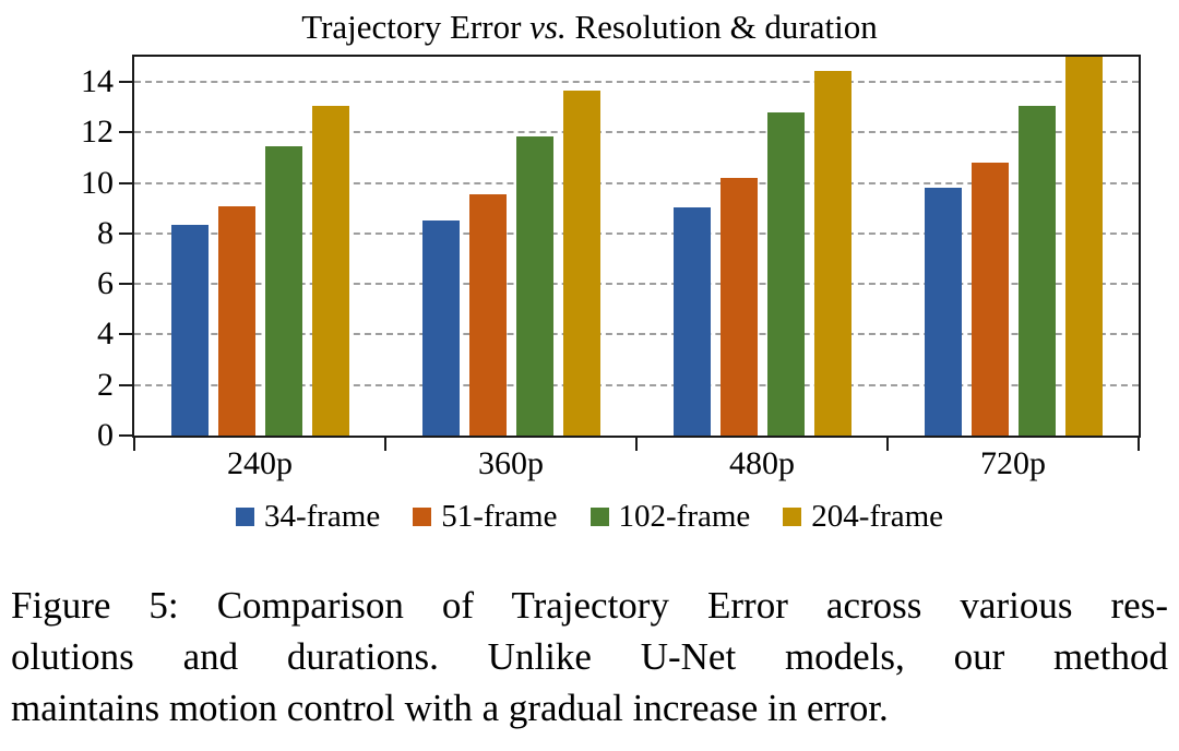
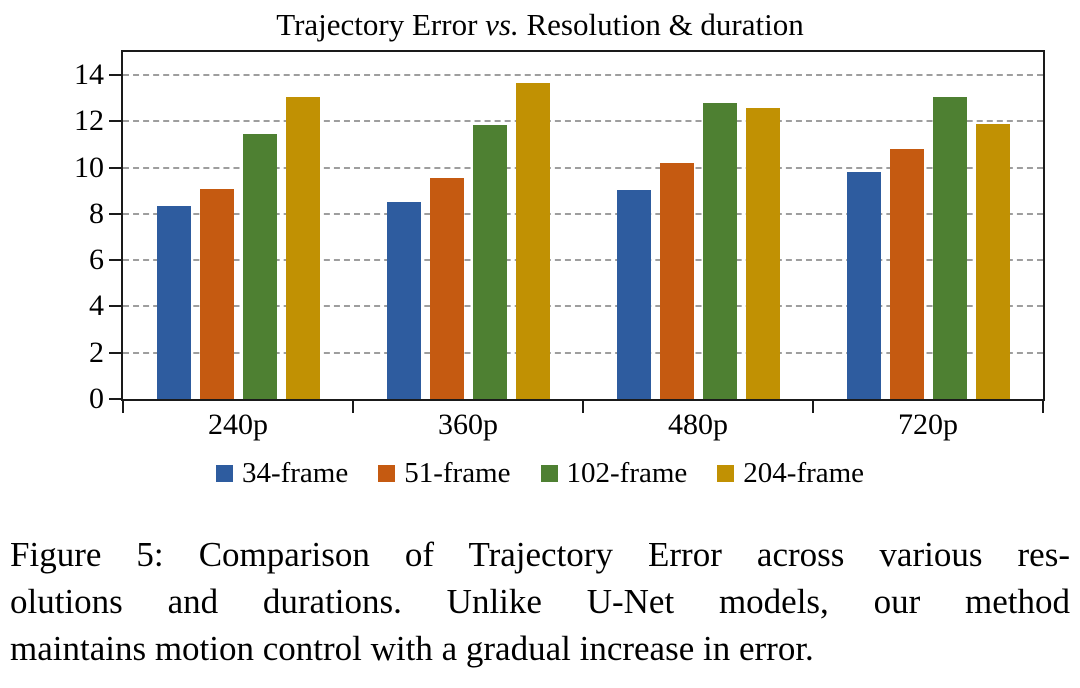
204-frame/480p: 14.4 -> 12.6
204-frame/720p: 15.0 -> 11.9
